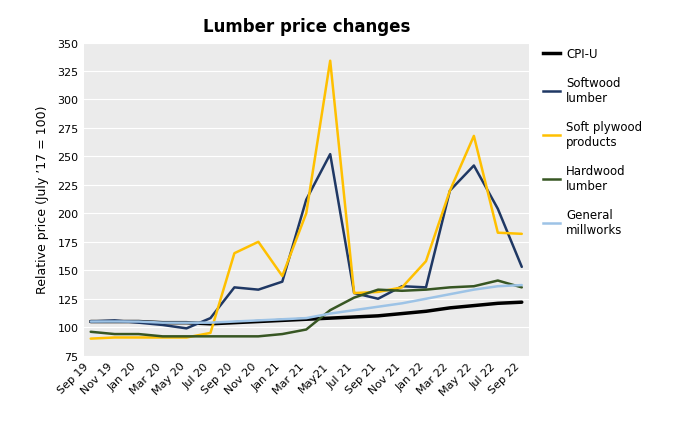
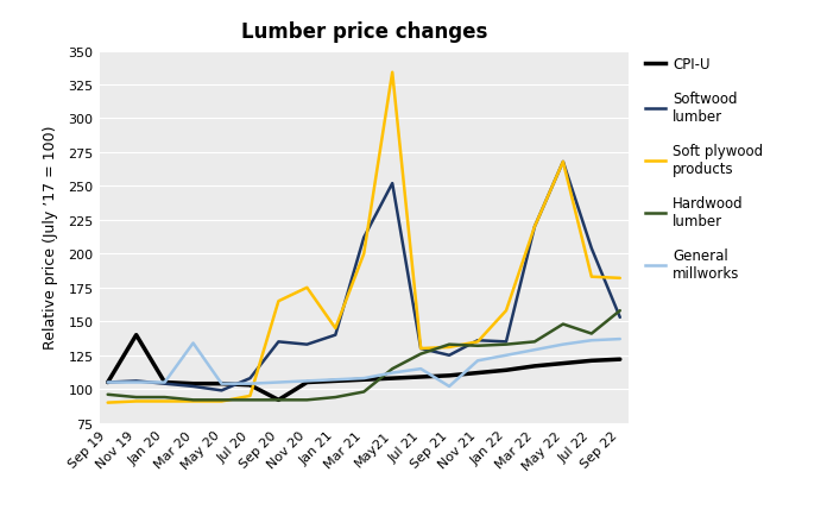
CPI-U/Nov 19: 105 -> 140
General millworks/Mar 20: 104 -> 134
CPI-U/Sep 20: 104 -> 92
General millworks/Sep 21: 118 -> 102
Softwood lumber/May 22: 242 -> 268
Hardwood lumber/May 22: 136 -> 148
Hardwood lumber/Sep 22: 135 -> 158
